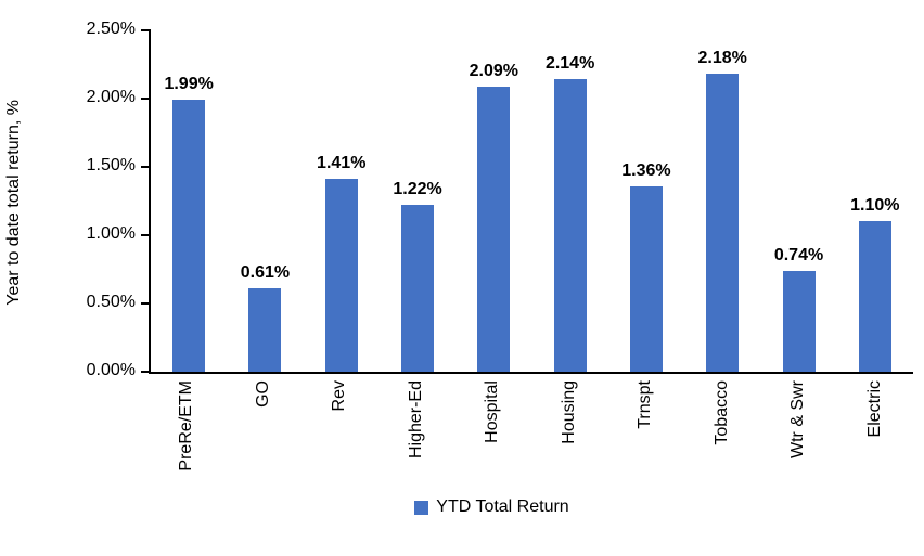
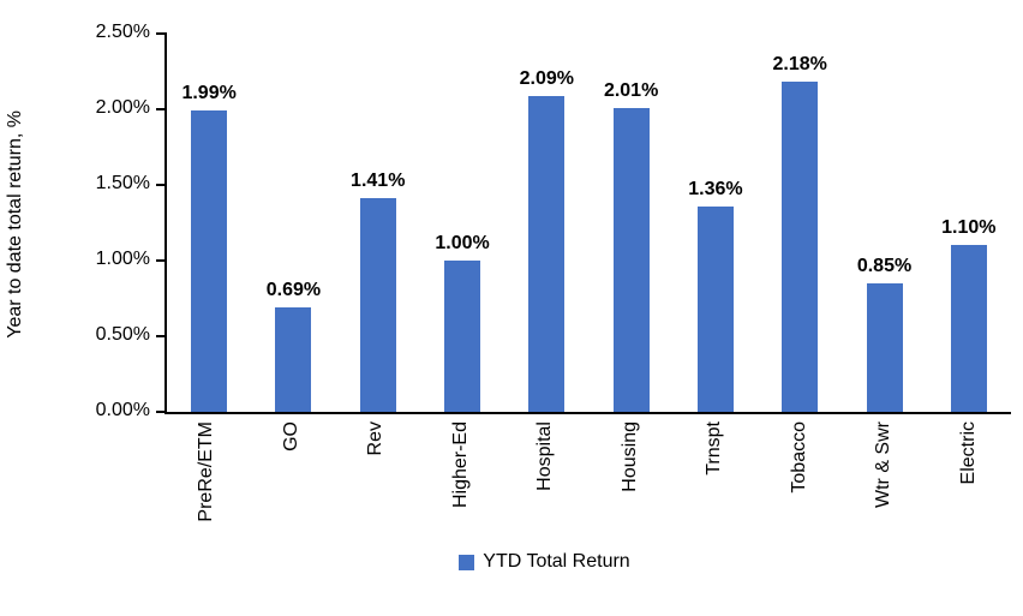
GO: 0.61% -> 0.69%
Higher-Ed: 1.22% -> 1.00%
Housing: 2.14% -> 2.01%
Wtr & Swr: 0.74% -> 0.85%
